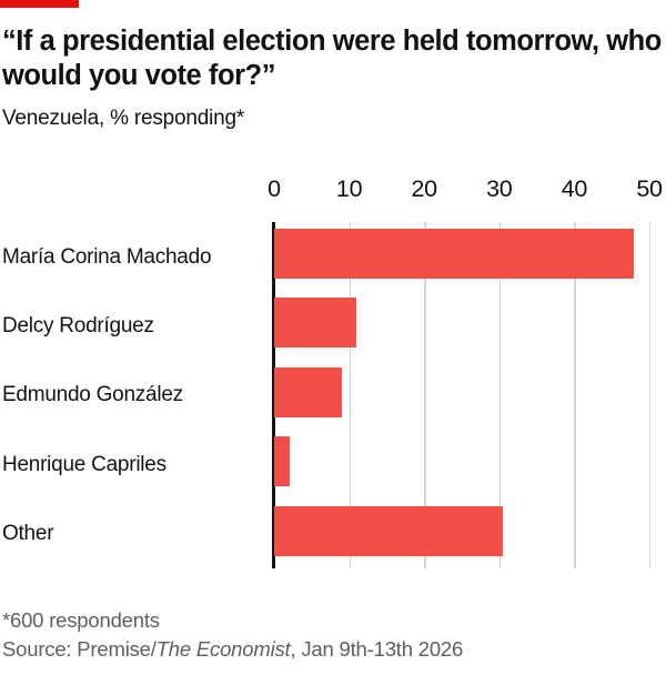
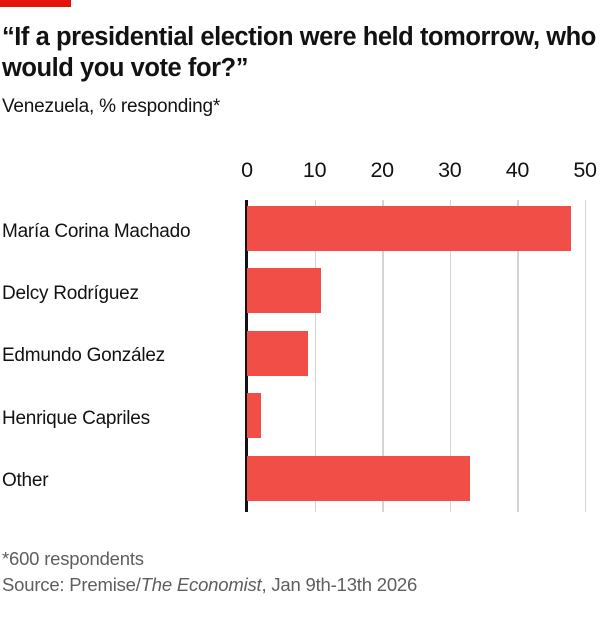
Other: 30 -> 33
